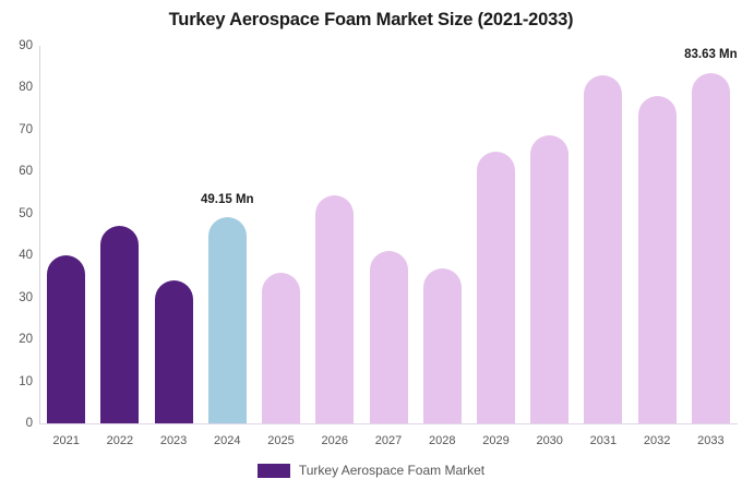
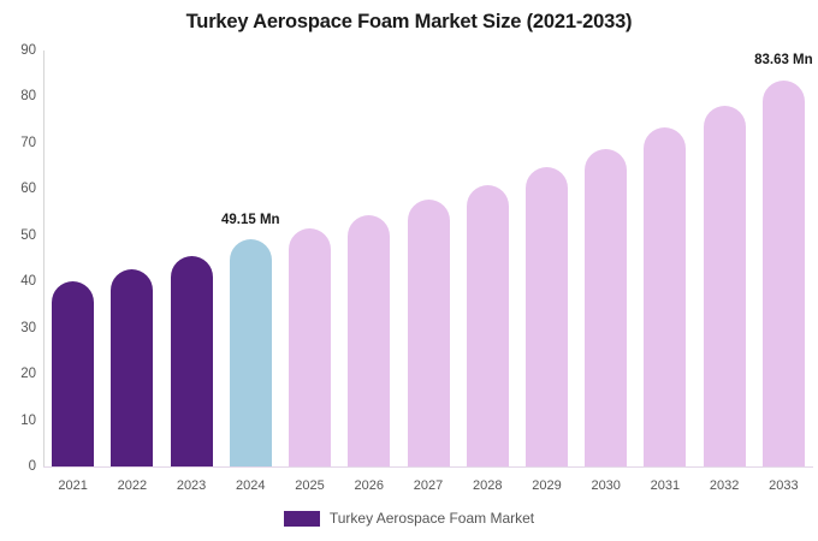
2022: 47 -> 43
2023: 34 -> 46
2025: 36 -> 52
2027: 41 -> 58
2028: 37 -> 61
2031: 83 -> 73
